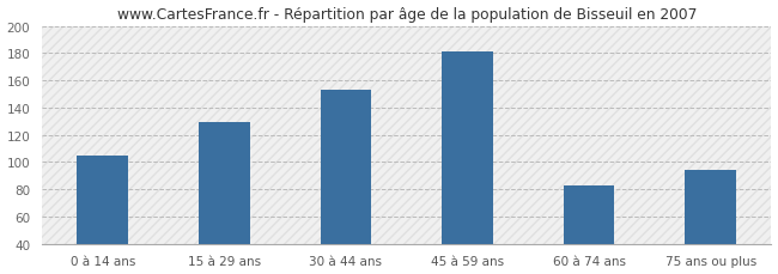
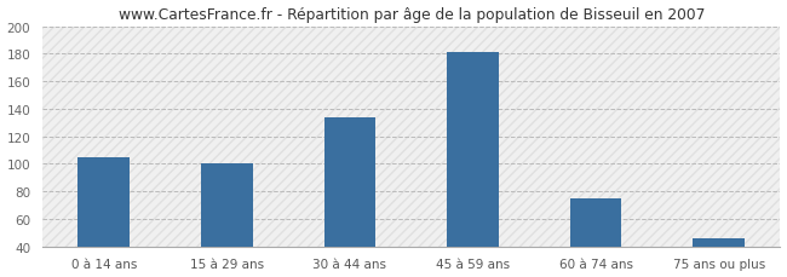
15 à 29 ans: 129 -> 100
30 à 44 ans: 153 -> 134
60 à 74 ans: 83 -> 75
75 ans ou plus: 94 -> 46
